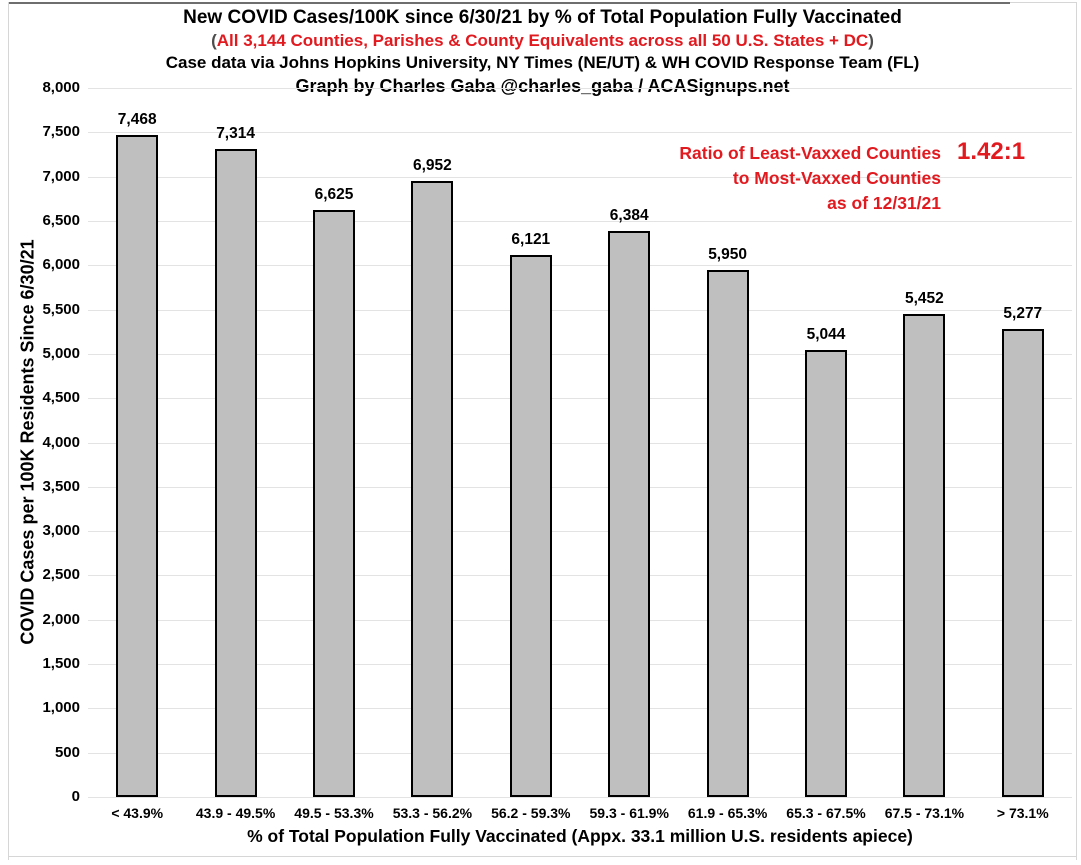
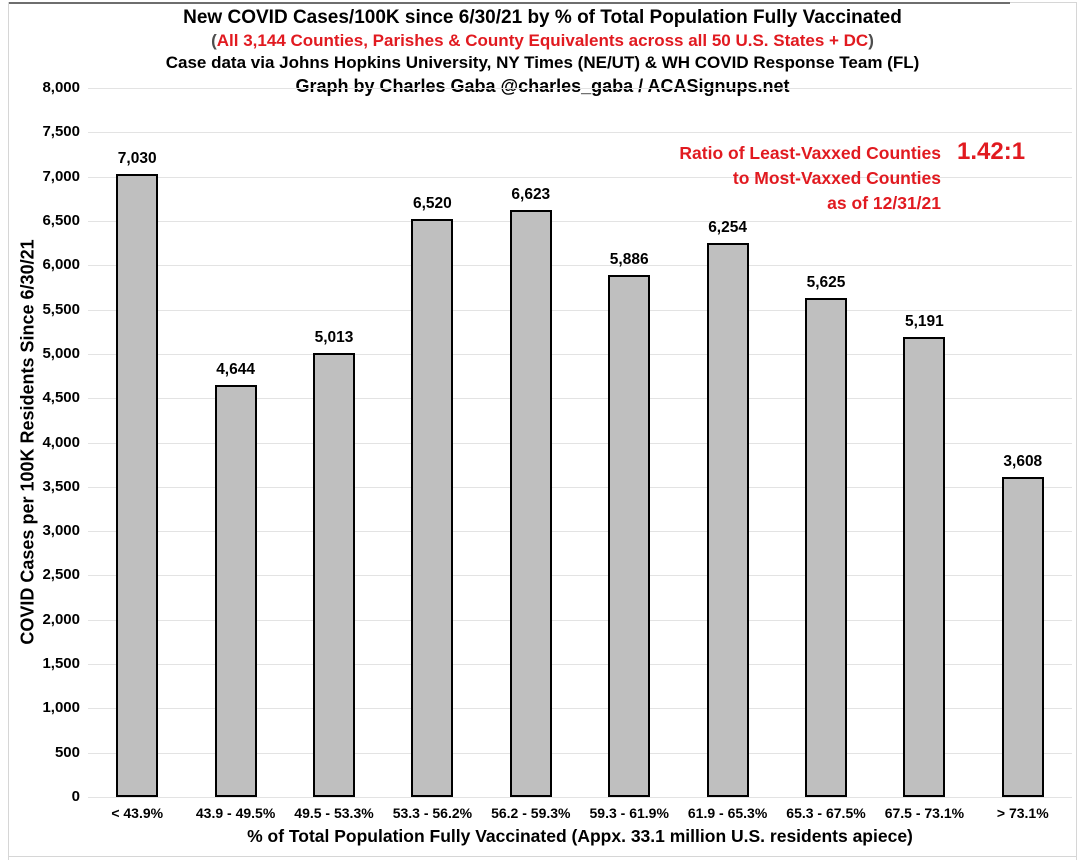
< 43.9%: 7,468 -> 7,030
43.9 - 49.5%: 7,314 -> 4,644
49.5 - 53.3%: 6,625 -> 5,013
53.3 - 56.2%: 6,952 -> 6,520
56.2 - 59.3%: 6,121 -> 6,623
59.3 - 61.9%: 6,384 -> 5,886
61.9 - 65.3%: 5,950 -> 6,254
65.3 - 67.5%: 5,044 -> 5,625
67.5 - 73.1%: 5,452 -> 5,191
> 73.1%: 5,277 -> 3,608
